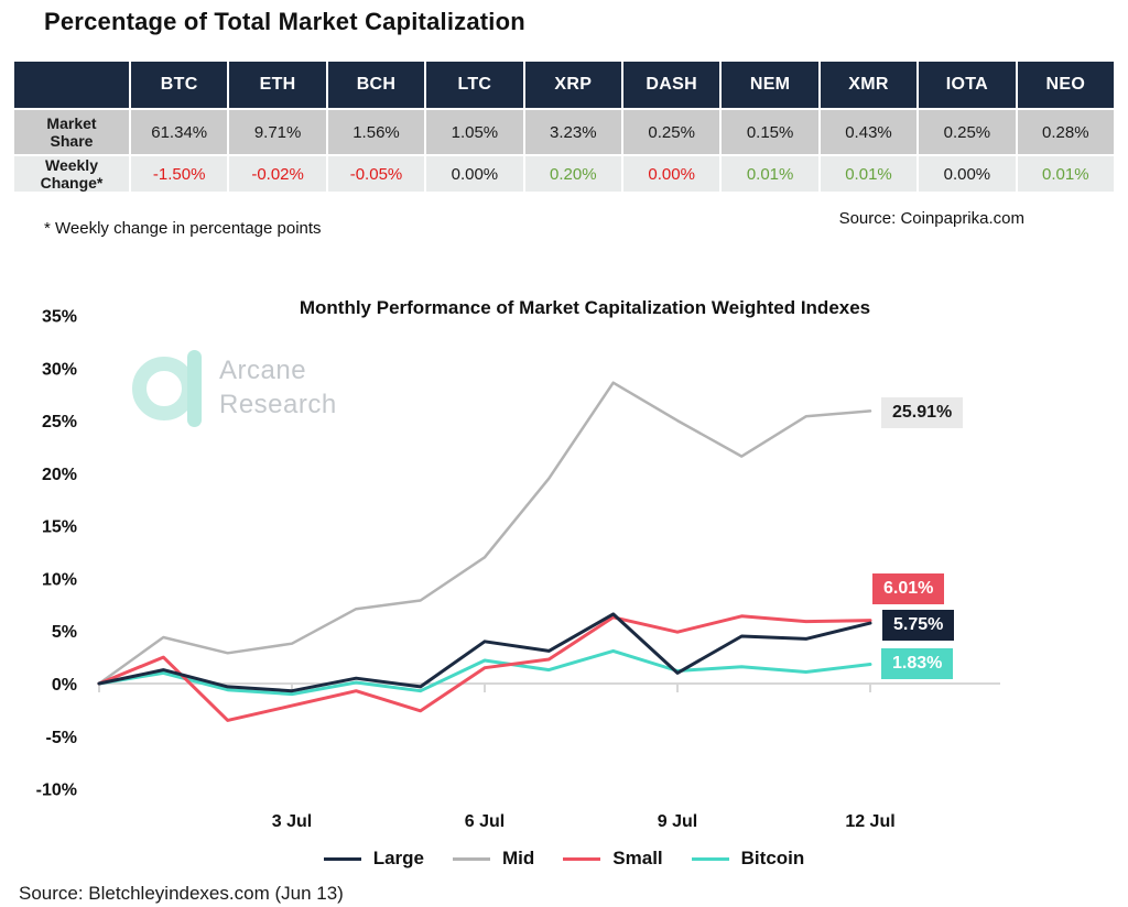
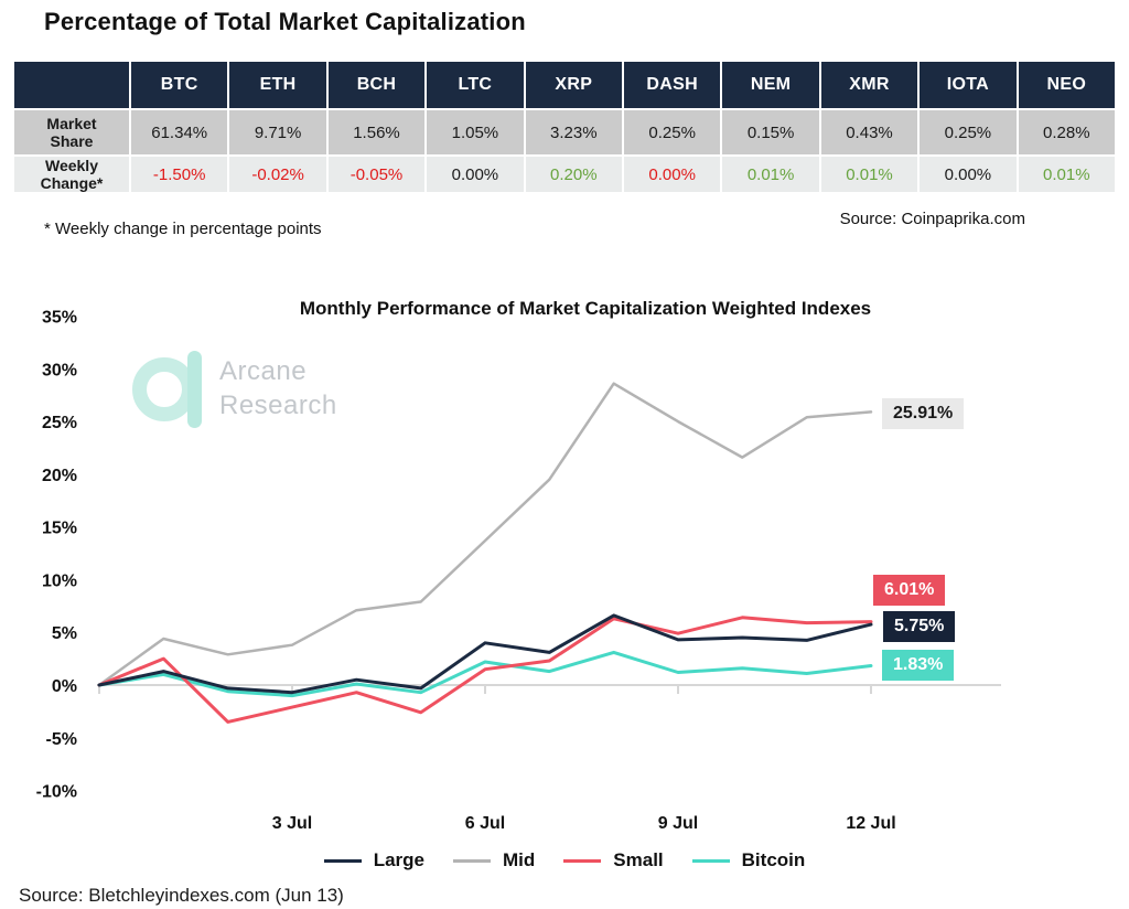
Mid/6 Jul: 12% -> 14%
Large/9 Jul: 1% -> 4%
